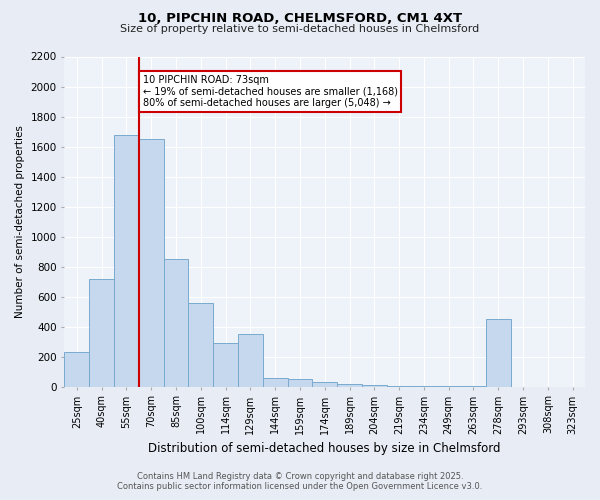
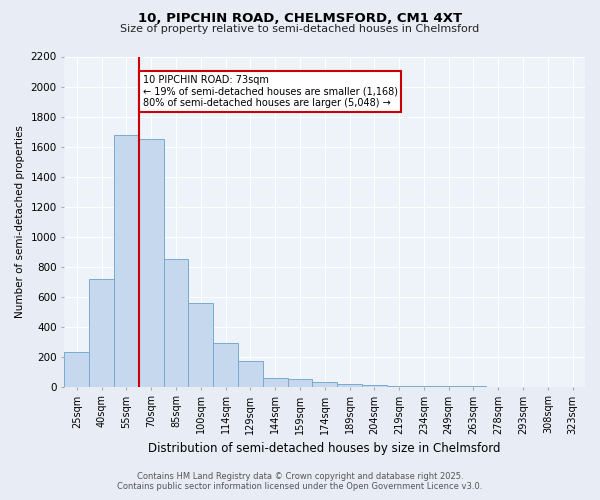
129sqm: 350 -> 170
278sqm: 450 -> 0
